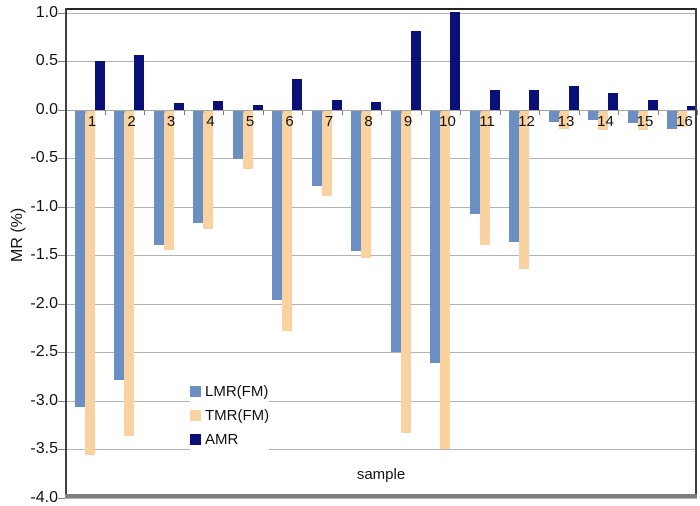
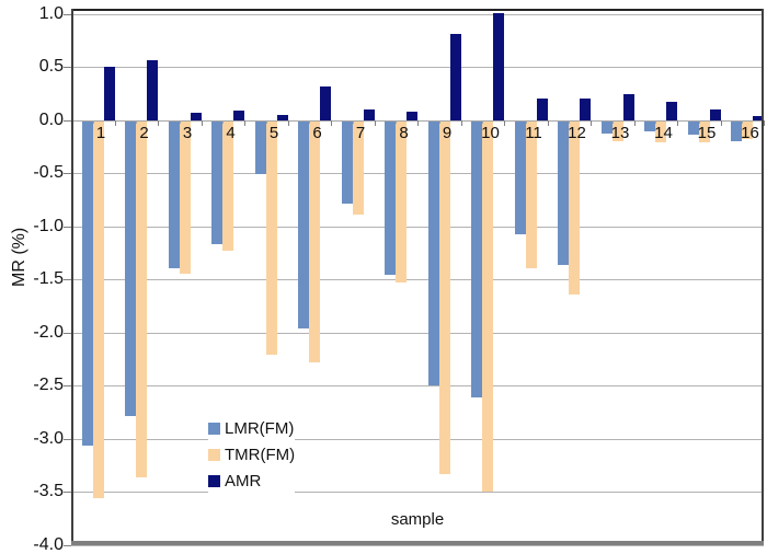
TMR(FM)/5: -0.6 -> -2.2
